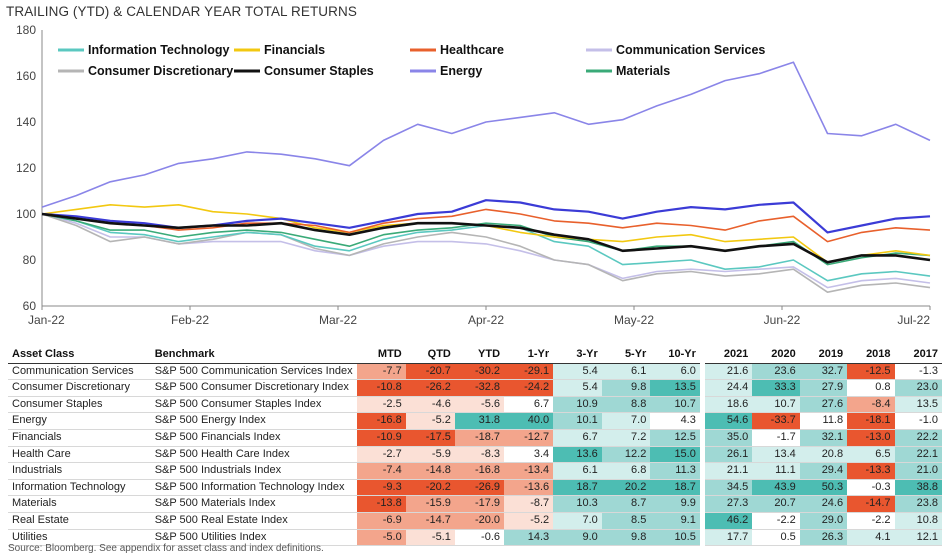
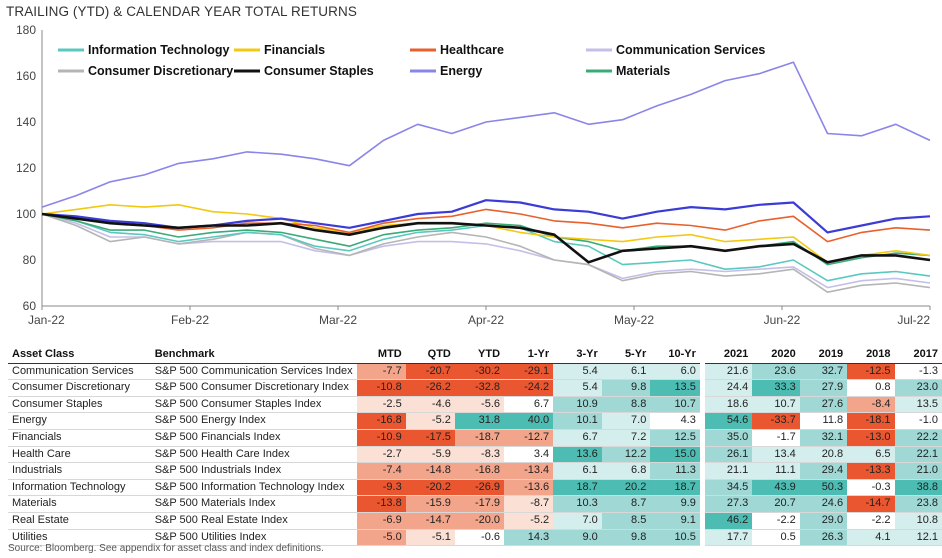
Consumer Staples/80: 89 -> 79
